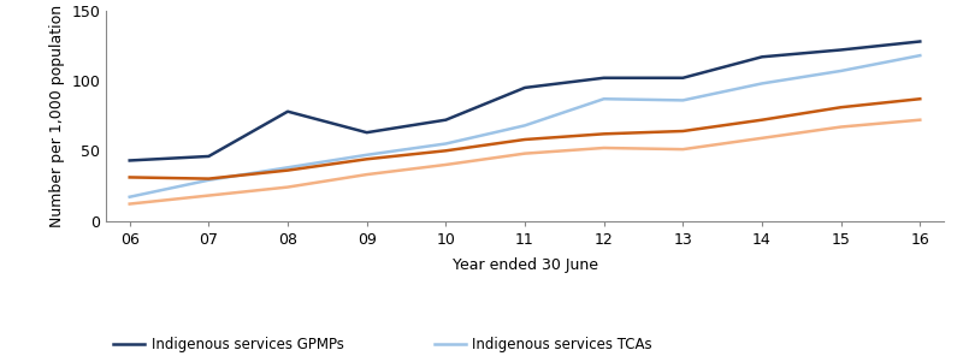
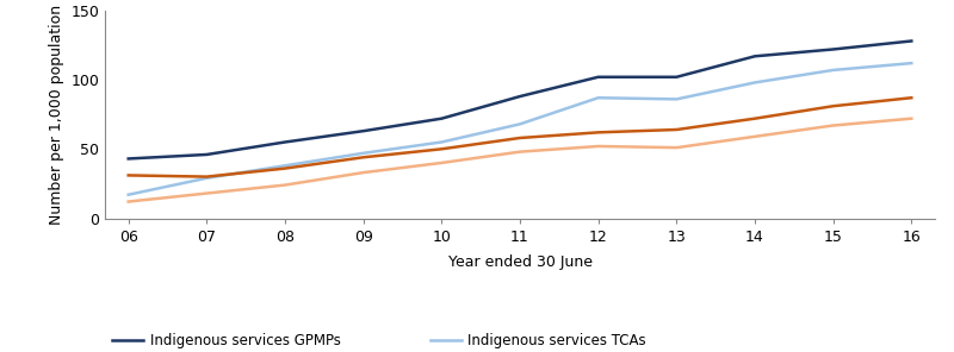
Indigenous services GPMPs/08: 78 -> 55
Indigenous services GPMPs/11: 95 -> 88
Indigenous services TCAs/16: 118 -> 112
